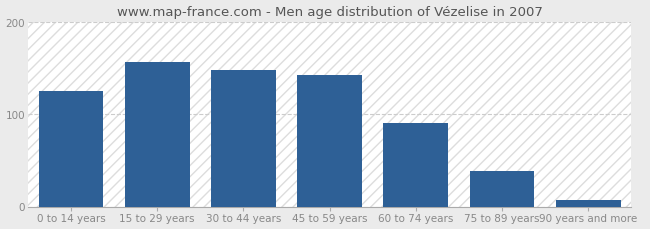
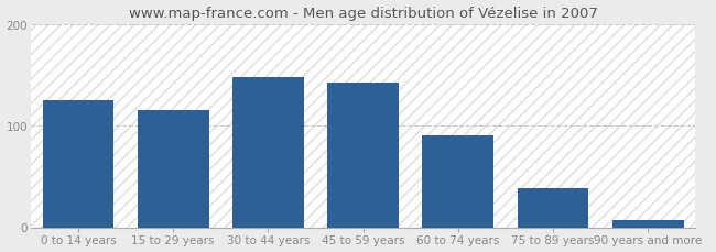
15 to 29 years: 156 -> 115
